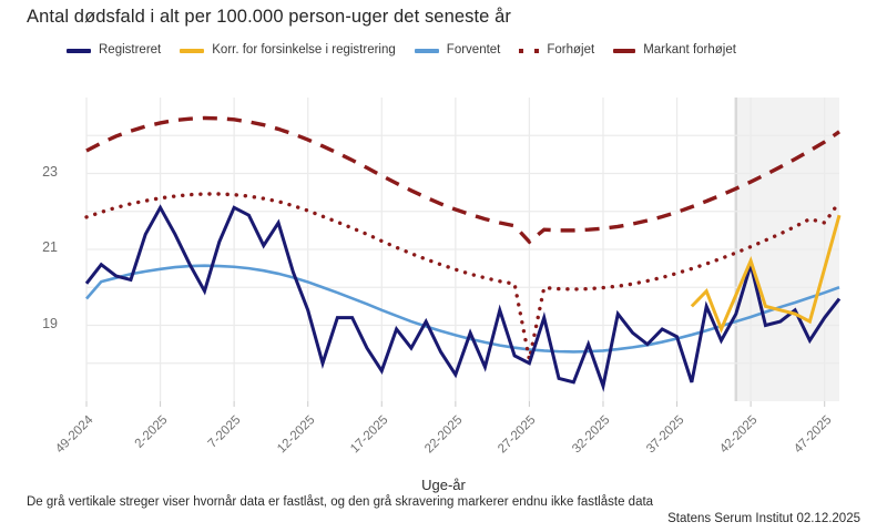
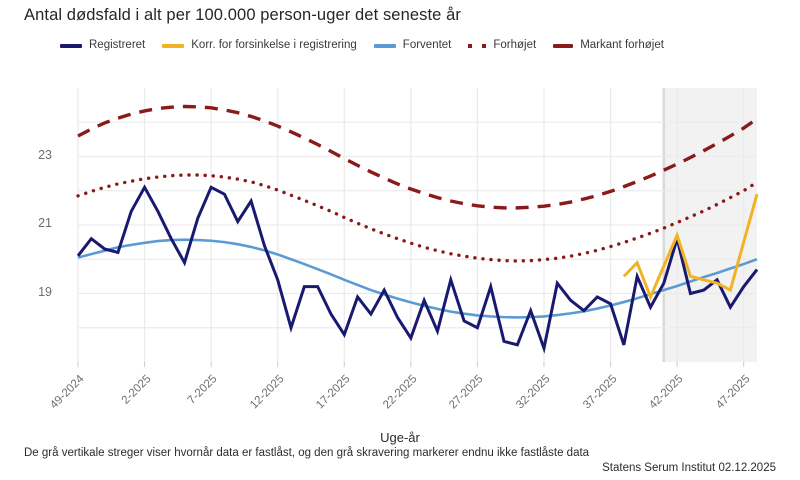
Forventet/49-2024: 19.7 -> 20.1
Forhøjet/27-2025: 18.1 -> 20.0
Markant forhøjet/27-2025: 21.2 -> 21.6
Forhøjet/47-2025: 21.7 -> 22.0
